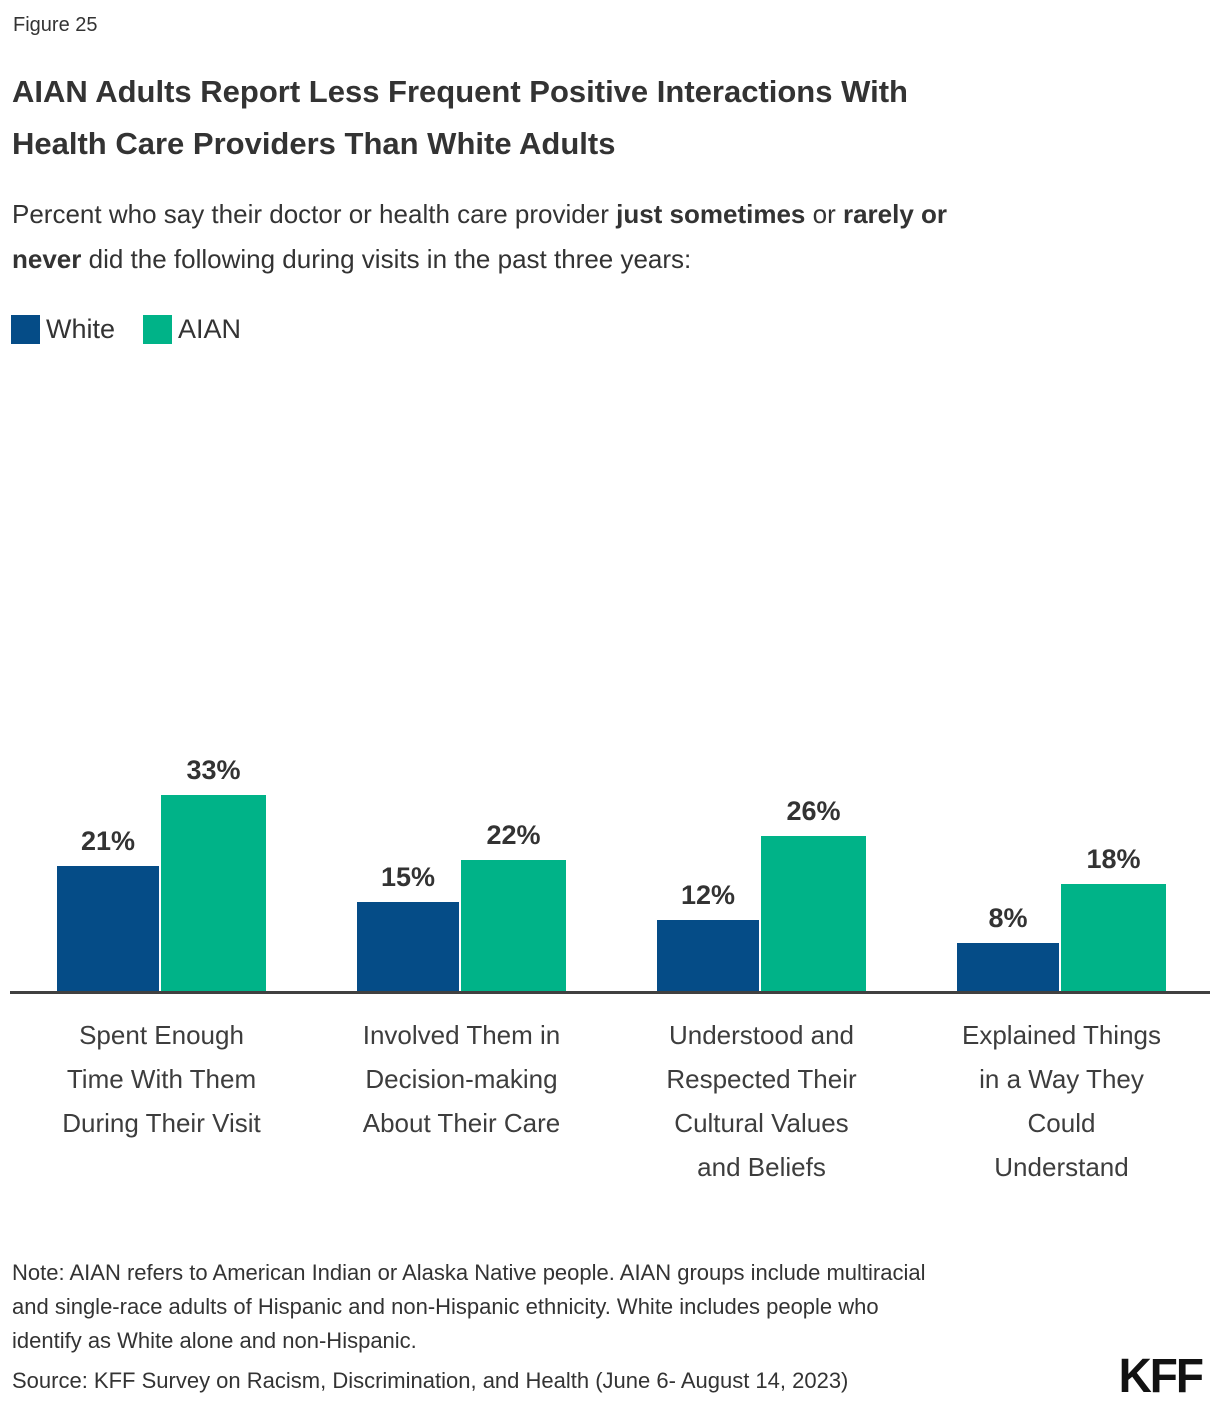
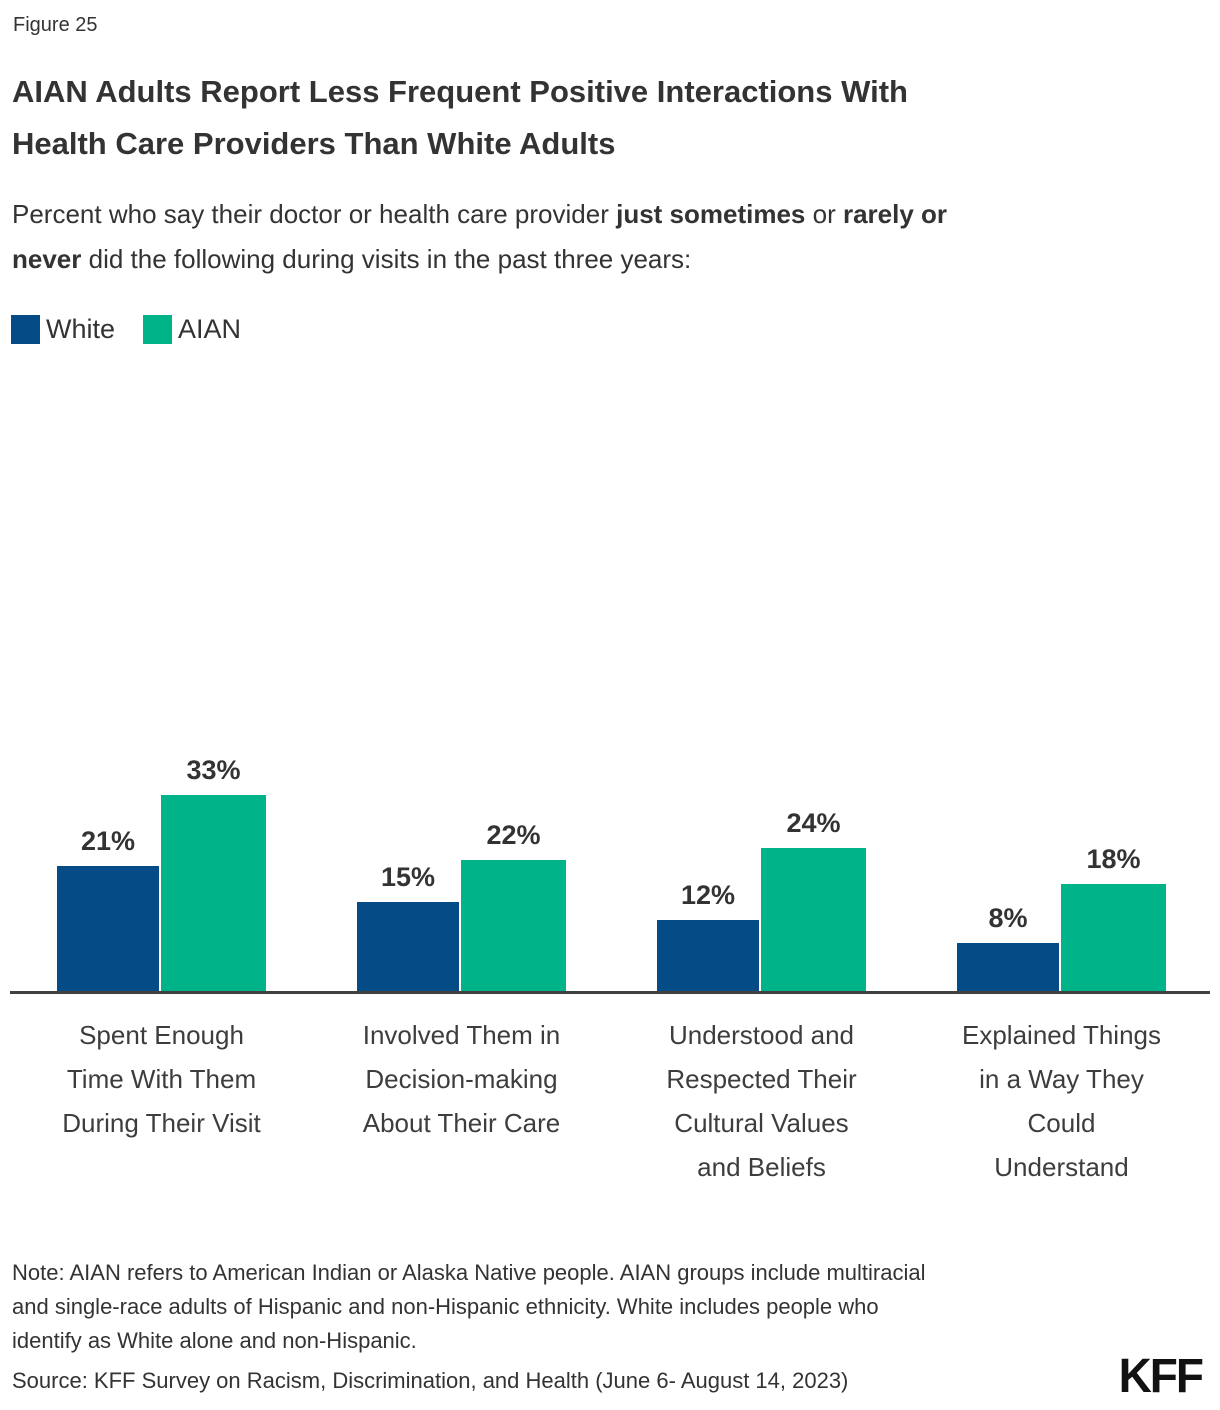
AIAN/Understood and Respected Their Cultural Values and Beliefs: 26% -> 24%
